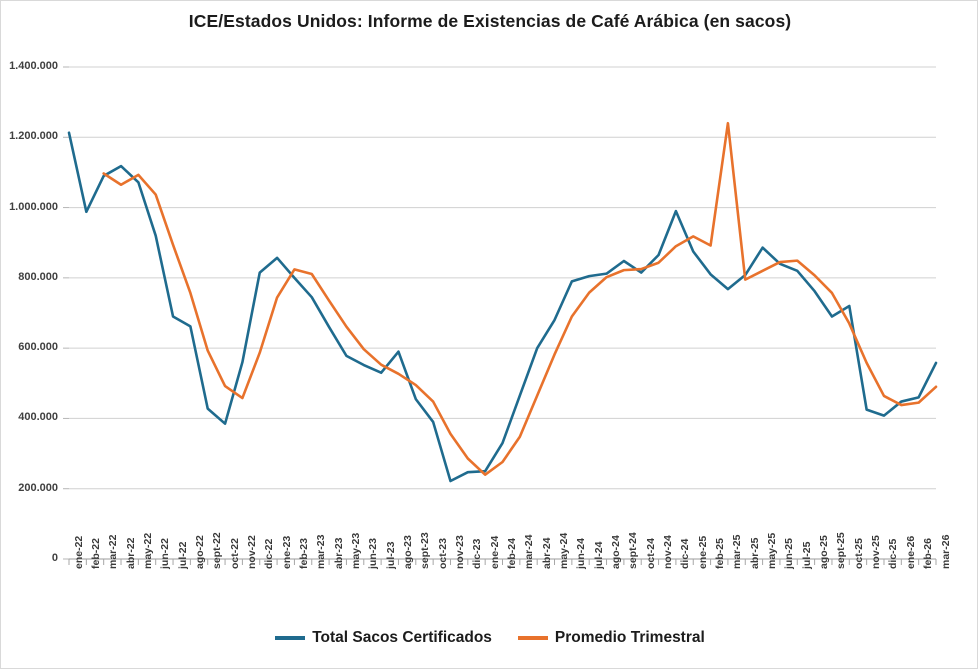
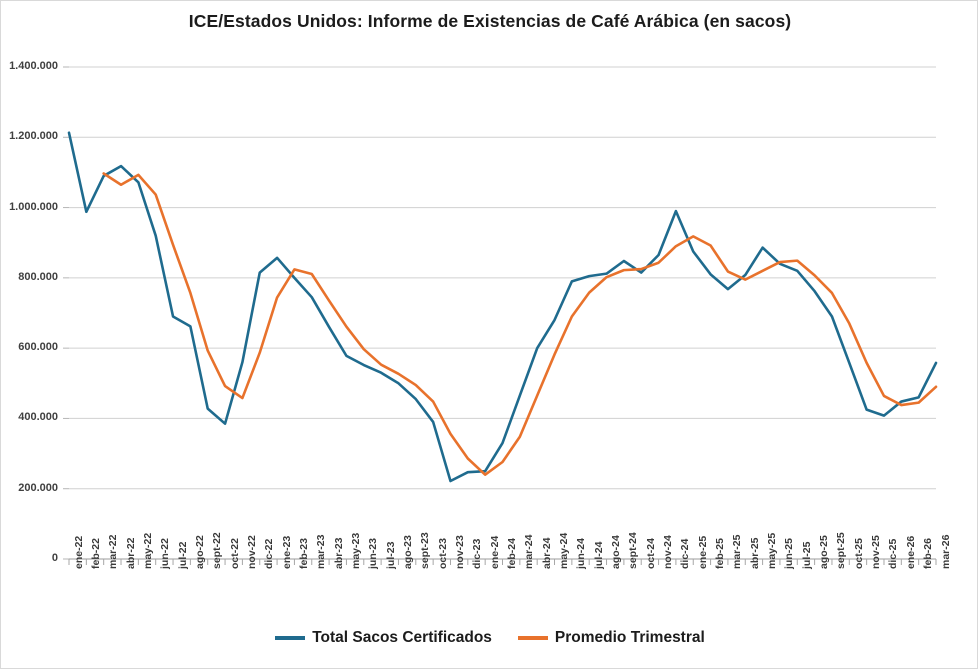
Total Sacos Certificados/ago-23: 590000 -> 500000
Promedio Trimestral/mar-25: 1240000 -> 820000
Total Sacos Certificados/oct-25: 720000 -> 560000
